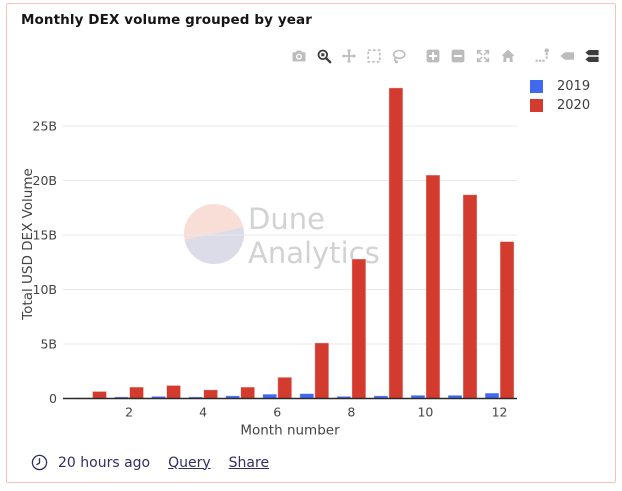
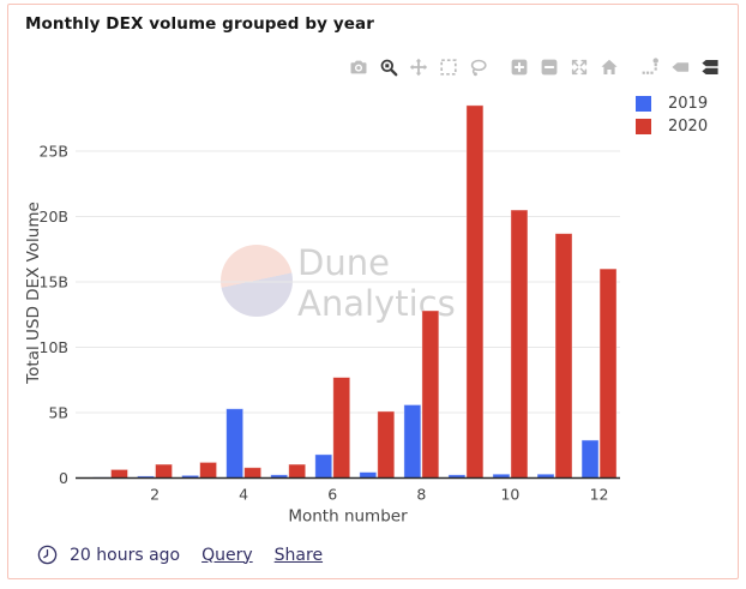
2019/4: 0.1B -> 5.3B
2019/6: 0.4B -> 1.8B
2020/6: 1.9B -> 7.7B
2019/8: 0.2B -> 5.6B
2019/12: 0.5B -> 2.9B
2020/12: 14.4B -> 16.0B
